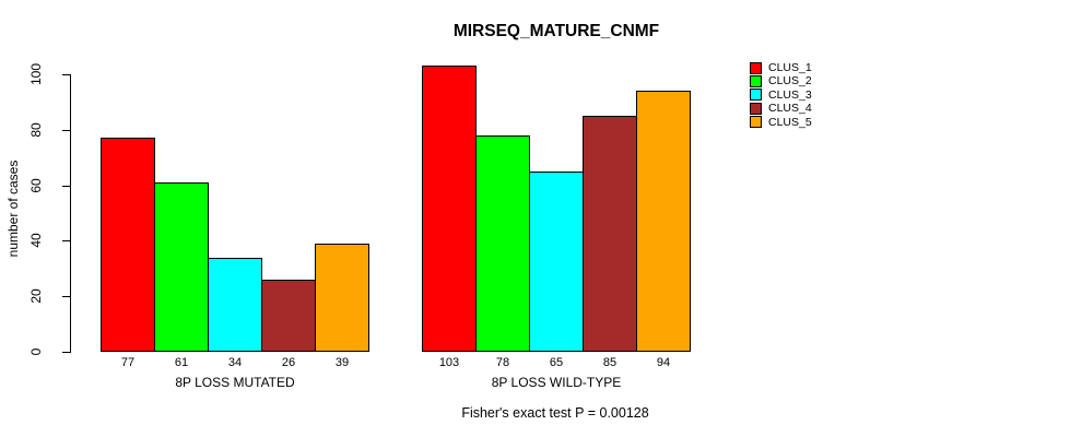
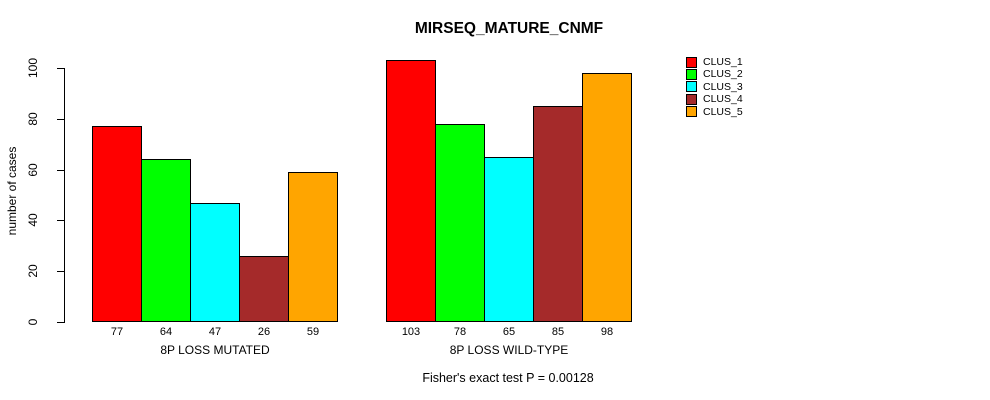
CLUS_2/8P LOSS MUTATED: 61 -> 64
CLUS_3/8P LOSS MUTATED: 34 -> 47
CLUS_5/8P LOSS MUTATED: 39 -> 59
CLUS_5/8P LOSS WILD-TYPE: 94 -> 98
